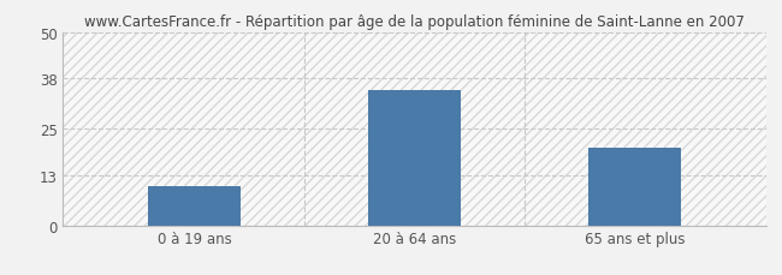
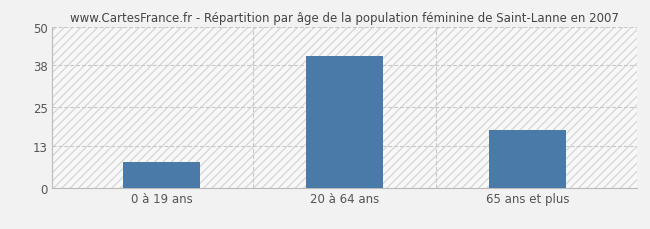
0 à 19 ans: 10 -> 8
20 à 64 ans: 35 -> 41
65 ans et plus: 20 -> 18
